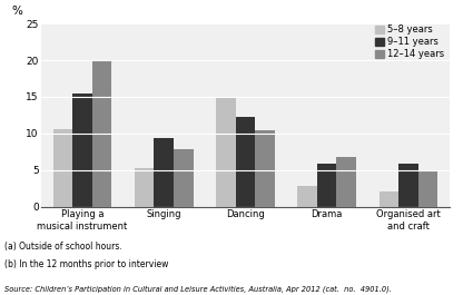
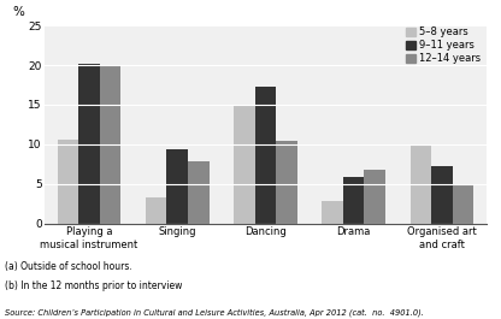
9–11 years/Playing a musical instrument: 15.4 -> 20.2
5–8 years/Singing: 5.2 -> 3.3
9–11 years/Dancing: 12.2 -> 17.3
5–8 years/Organised art and craft: 2.0 -> 10.0
9–11 years/Organised art and craft: 5.8 -> 7.2
